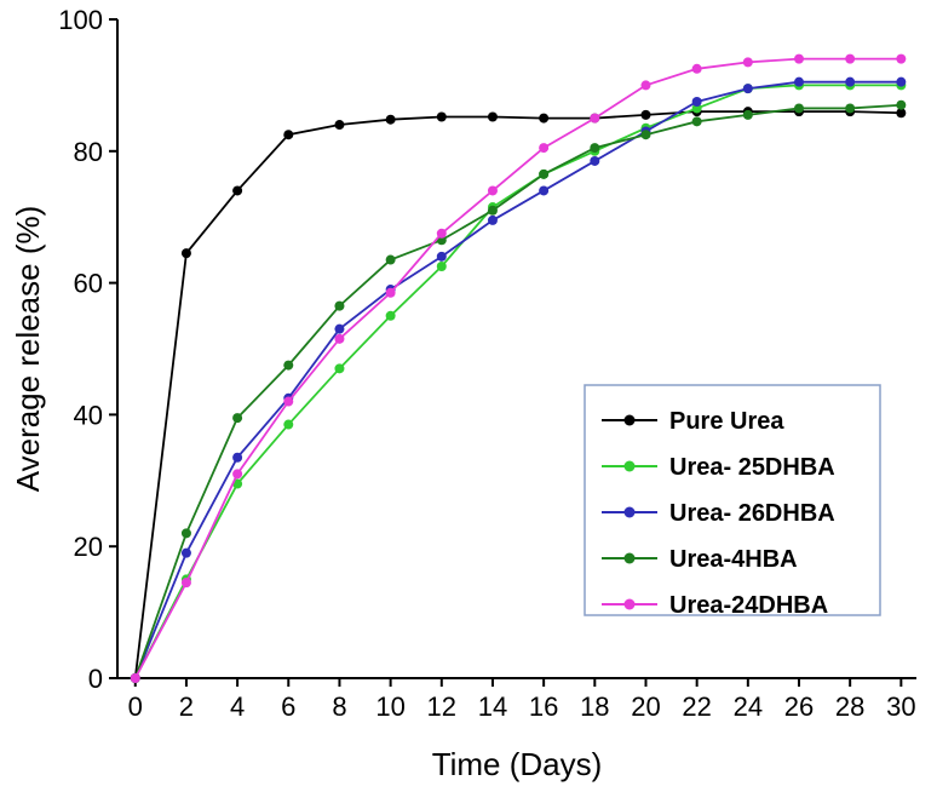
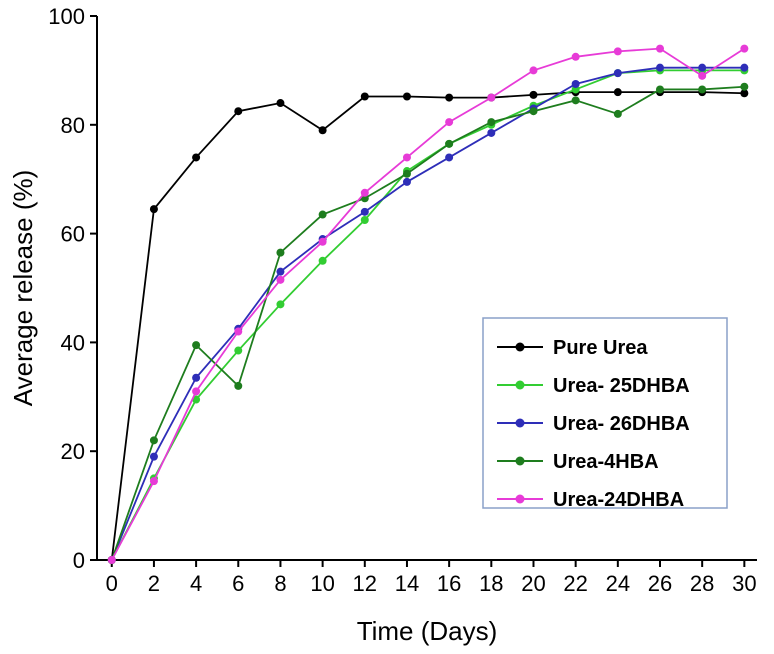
Urea-4HBA/6: 48 -> 32
Pure Urea/10: 85 -> 79
Urea-4HBA/24: 86 -> 82
Urea-24DHBA/28: 94 -> 89
